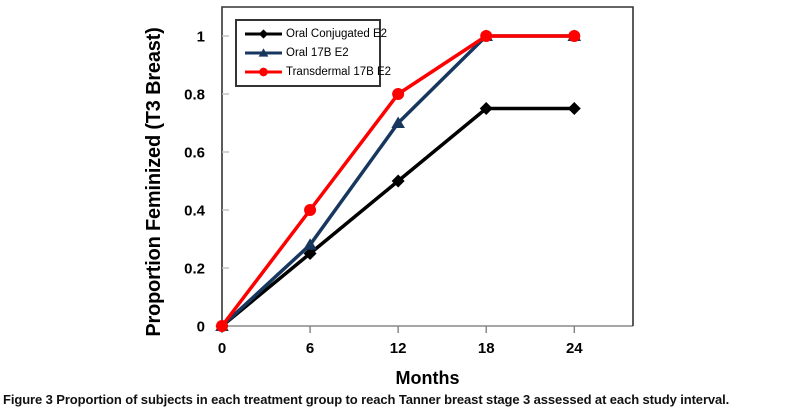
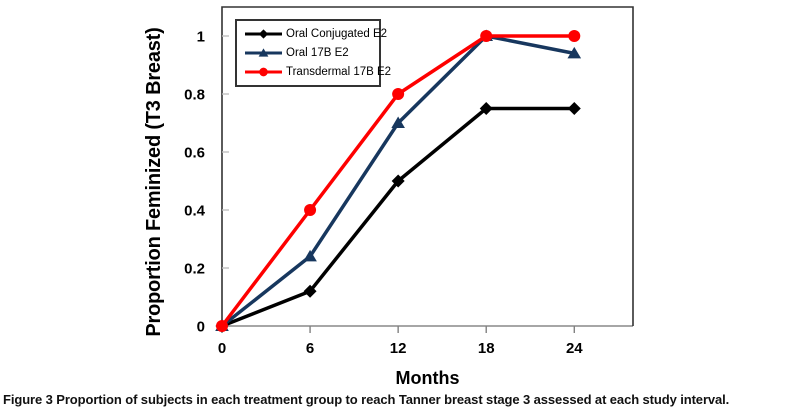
Oral Conjugated E2/6: 0.25 -> 0.12
Oral 17B E2/6: 0.28 -> 0.24
Oral 17B E2/24: 1.00 -> 0.94
